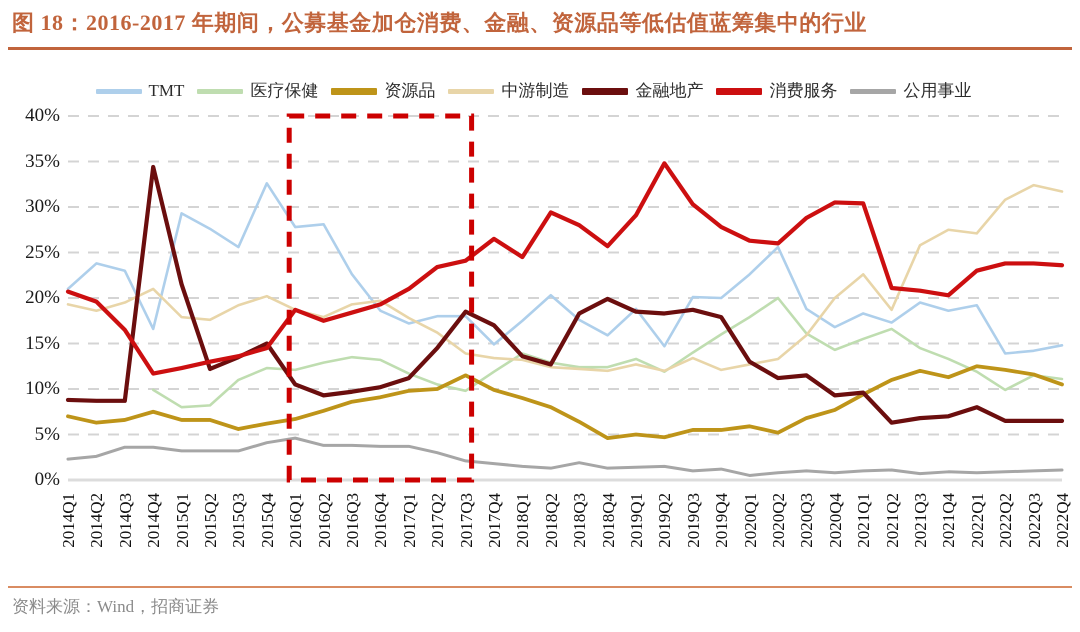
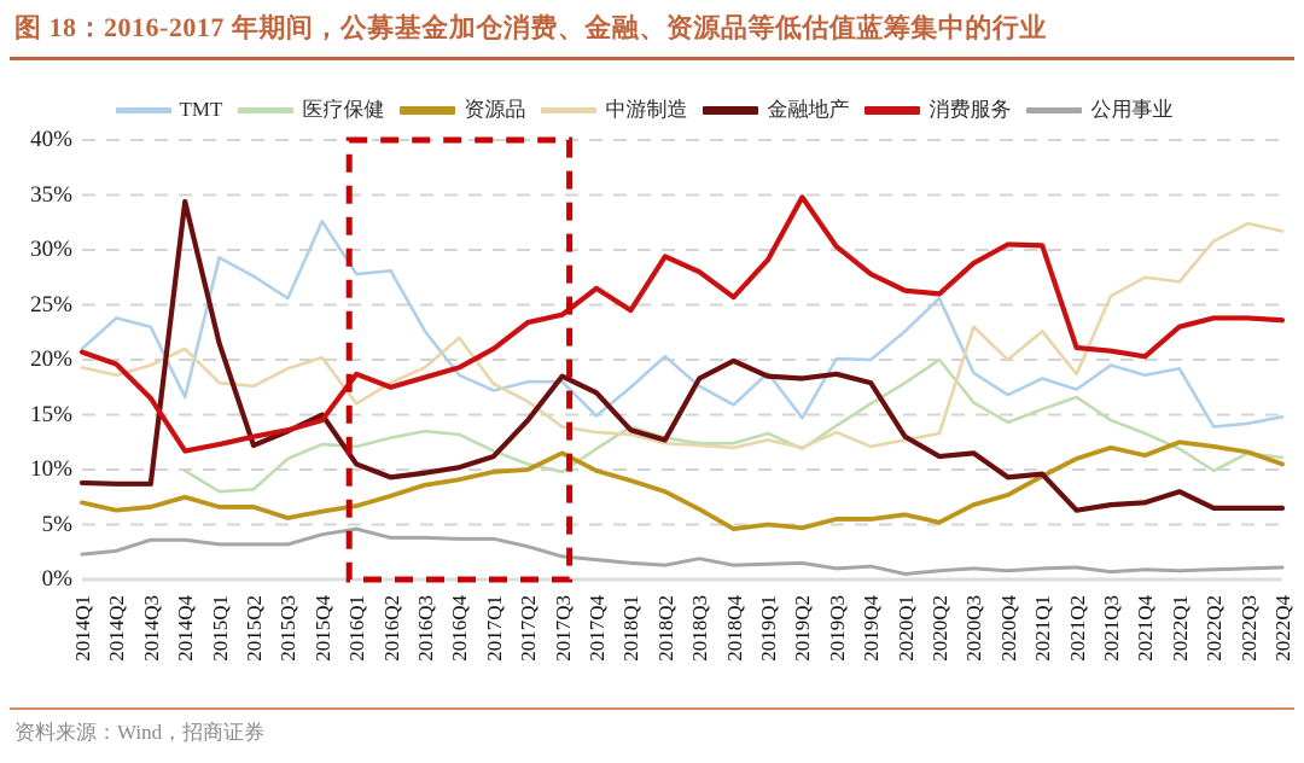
中游制造/2016Q1: 19% -> 16%
中游制造/2016Q4: 20% -> 22%
中游制造/2020Q3: 16% -> 23%
